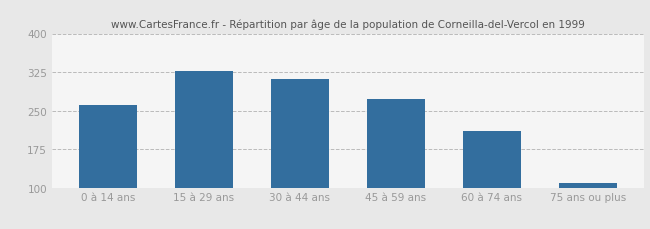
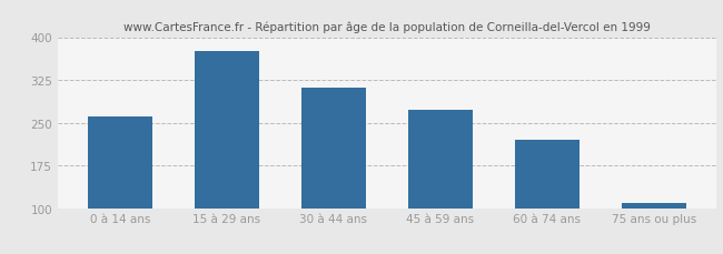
15 à 29 ans: 327 -> 376
60 à 74 ans: 210 -> 220
